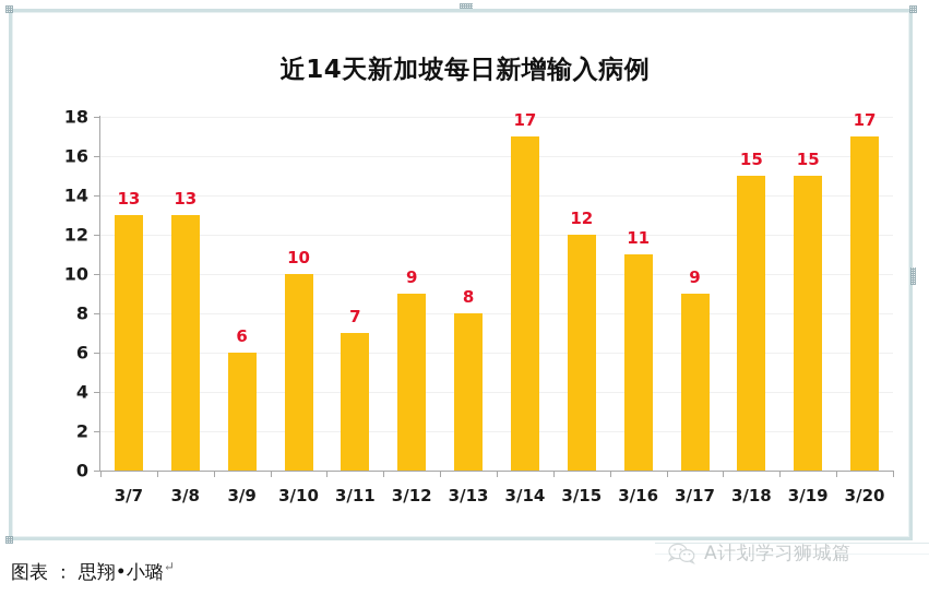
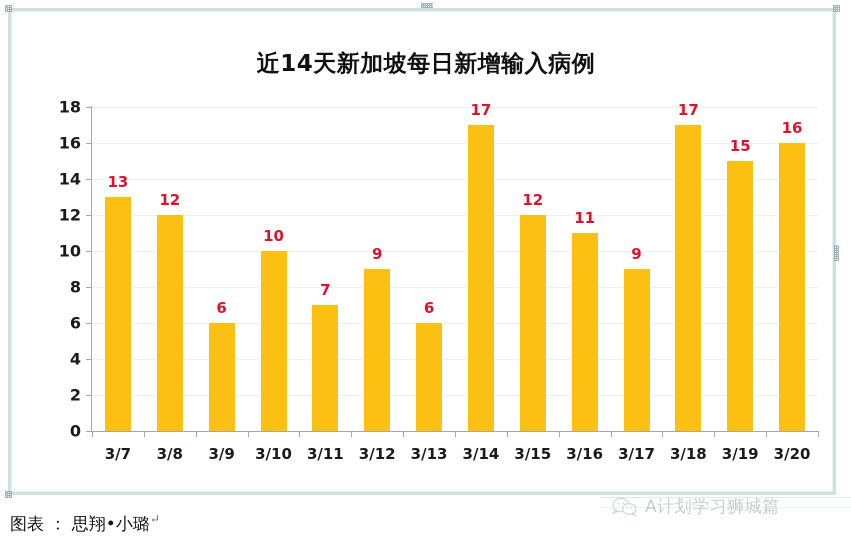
3/8: 13 -> 12
3/13: 8 -> 6
3/18: 15 -> 17
3/20: 17 -> 16
